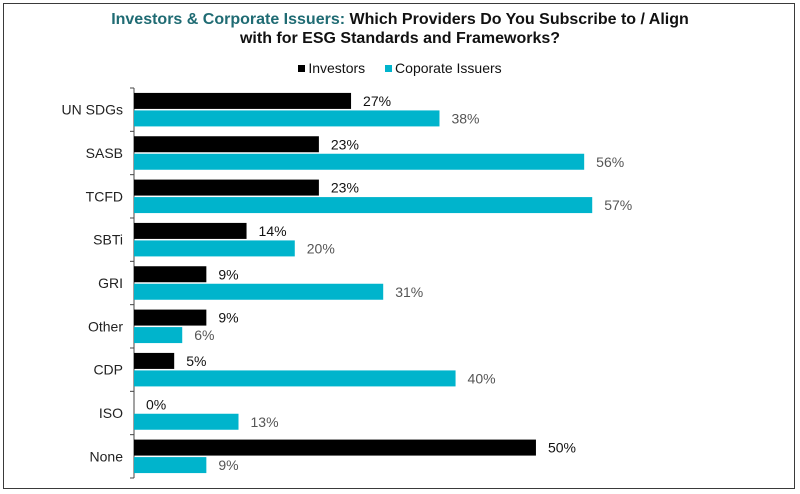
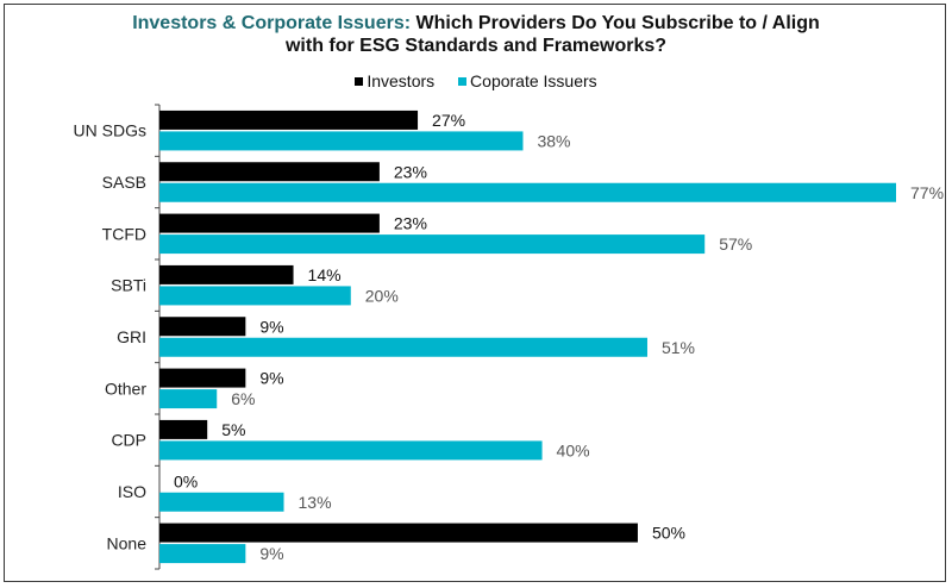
Coporate Issuers/SASB: 56% -> 77%
Coporate Issuers/GRI: 31% -> 51%
